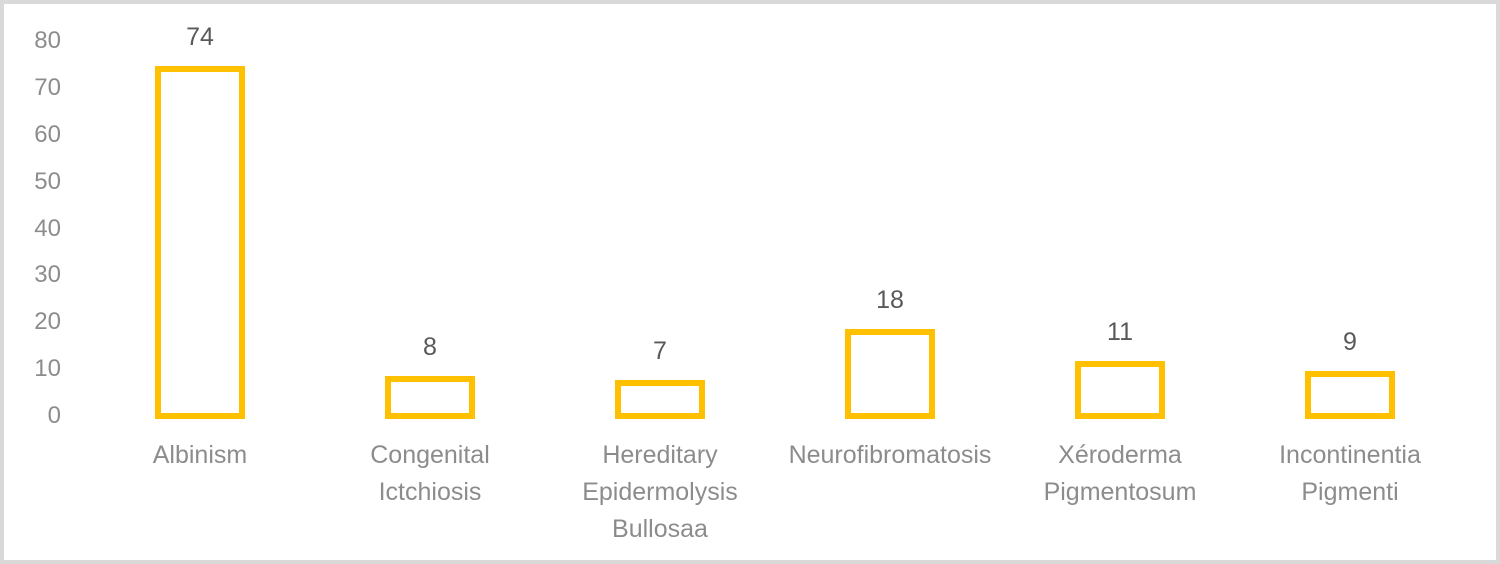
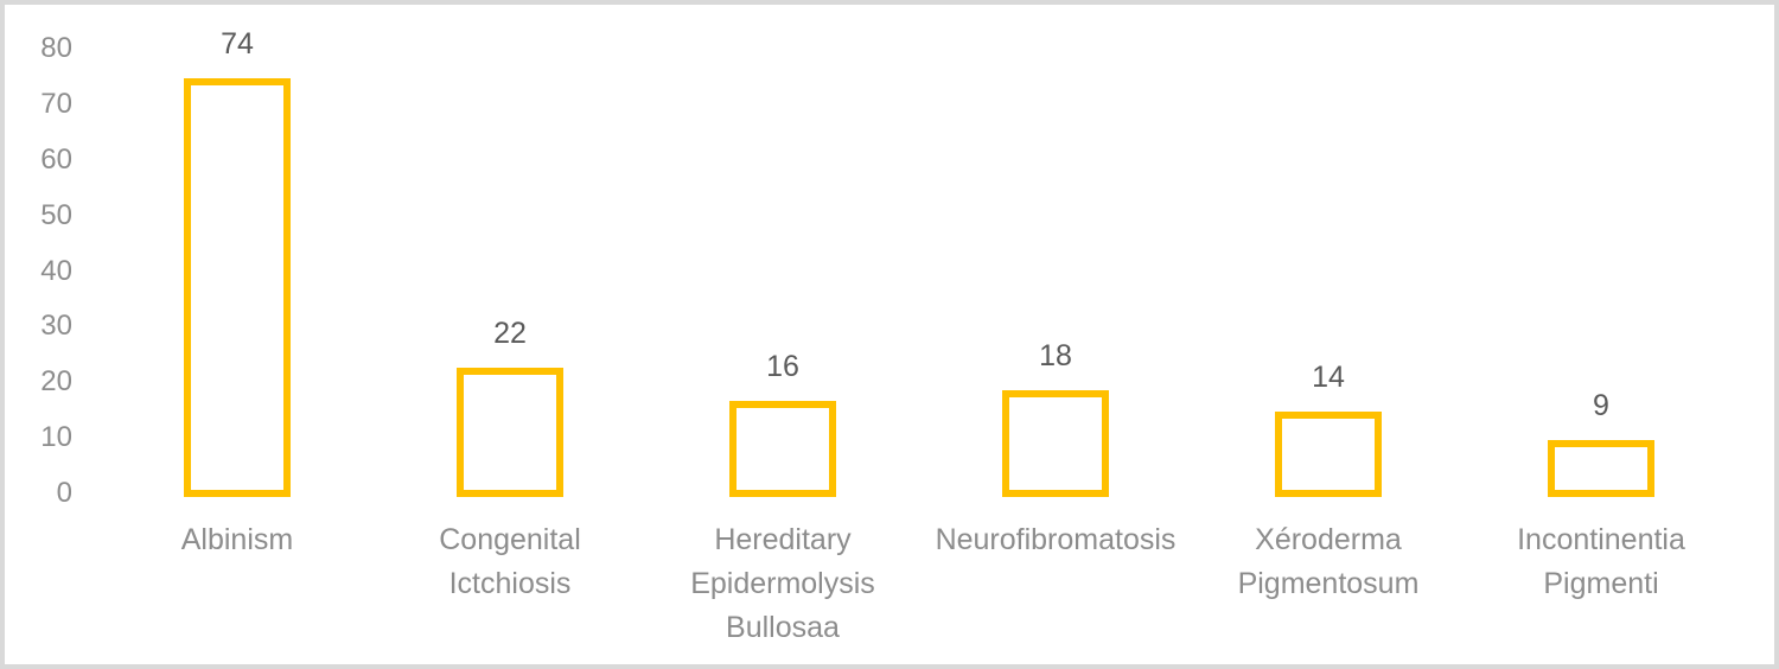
Congenital Ictchiosis: 8 -> 22
Hereditary Epidermolysis Bullosaa: 7 -> 16
Xéroderma Pigmentosum: 11 -> 14
